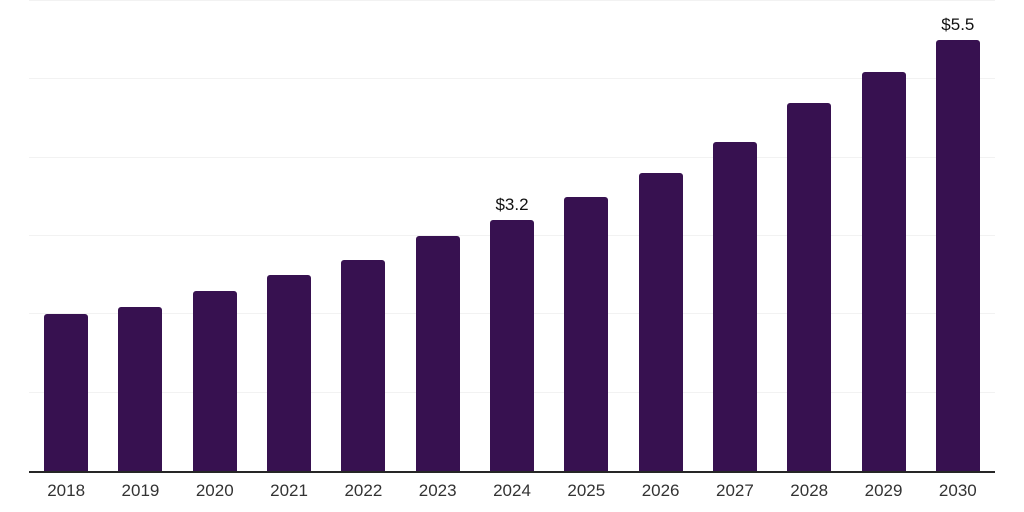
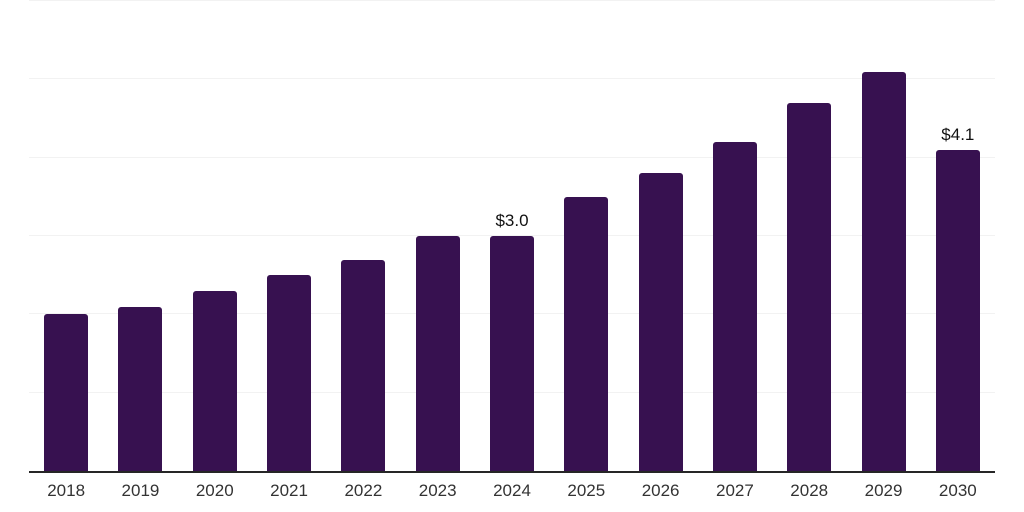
2024: $3.2 -> $3.0
2030: $5.5 -> $4.1
